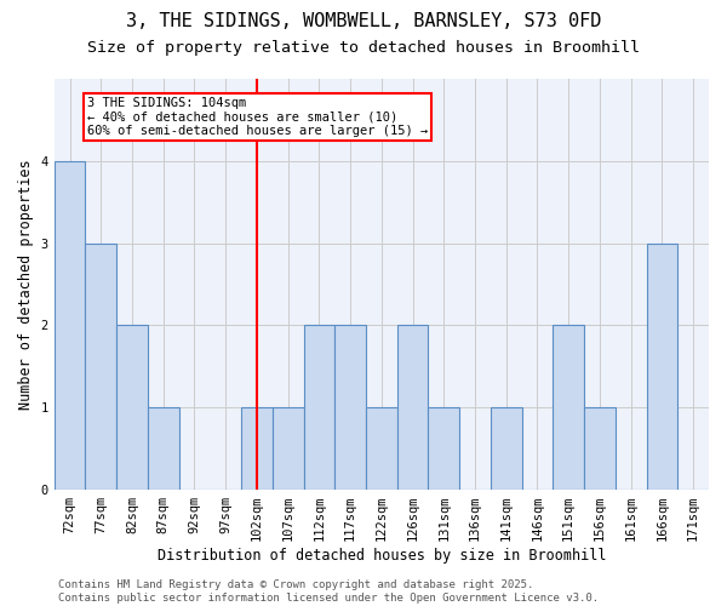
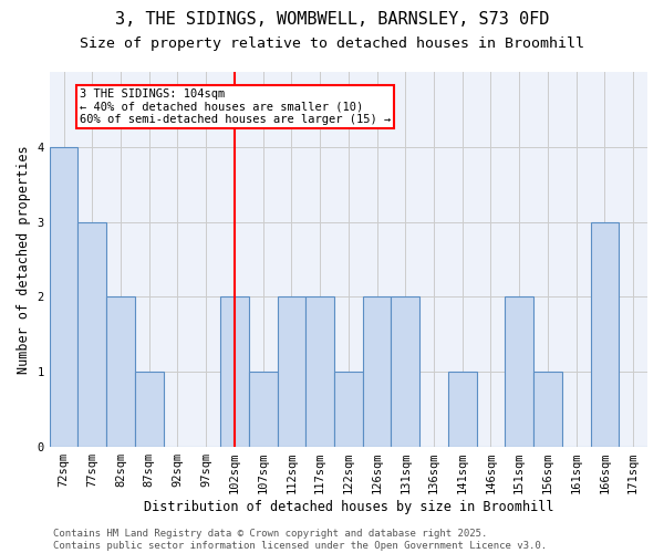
102sqm: 1 -> 2
131sqm: 1 -> 2
